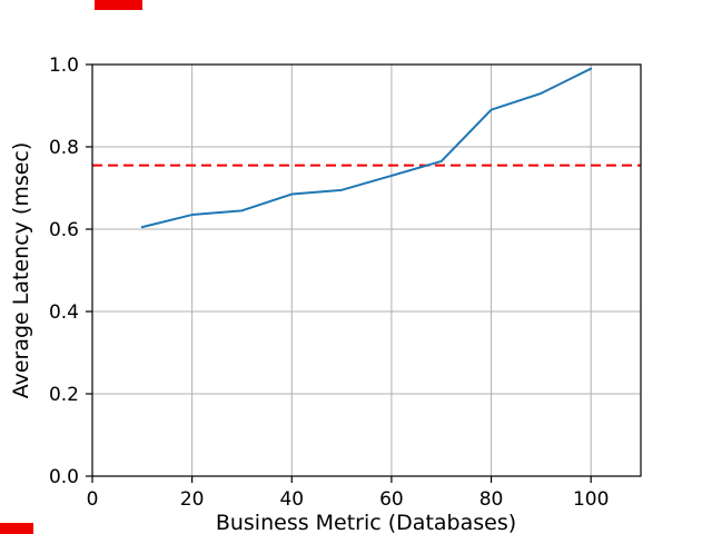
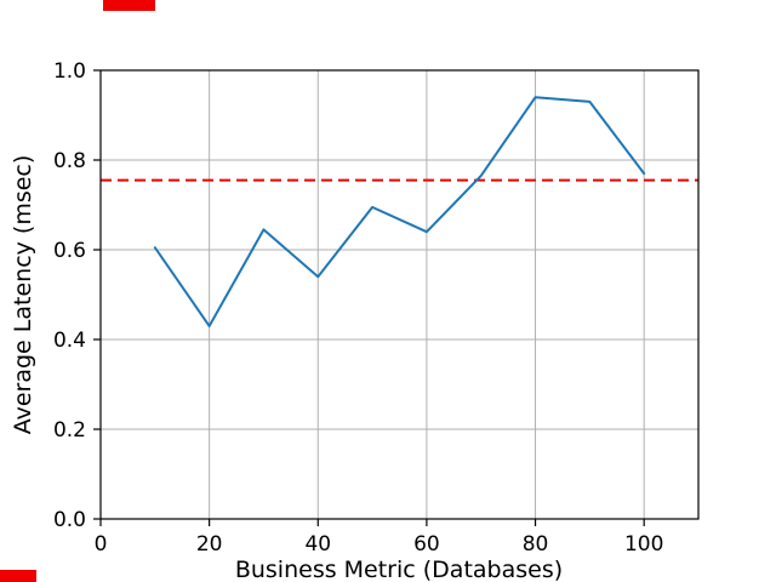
20: 0.64 -> 0.43
40: 0.69 -> 0.54
60: 0.73 -> 0.64
80: 0.89 -> 0.94
100: 0.99 -> 0.77
